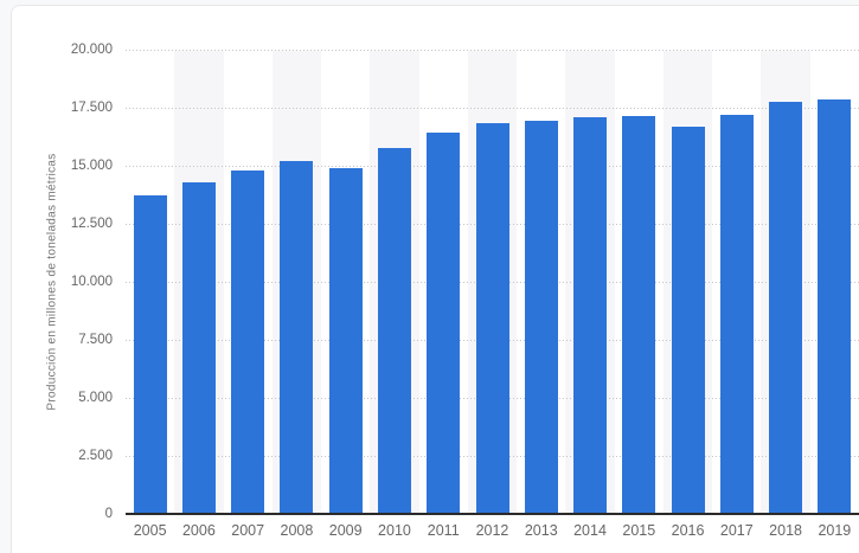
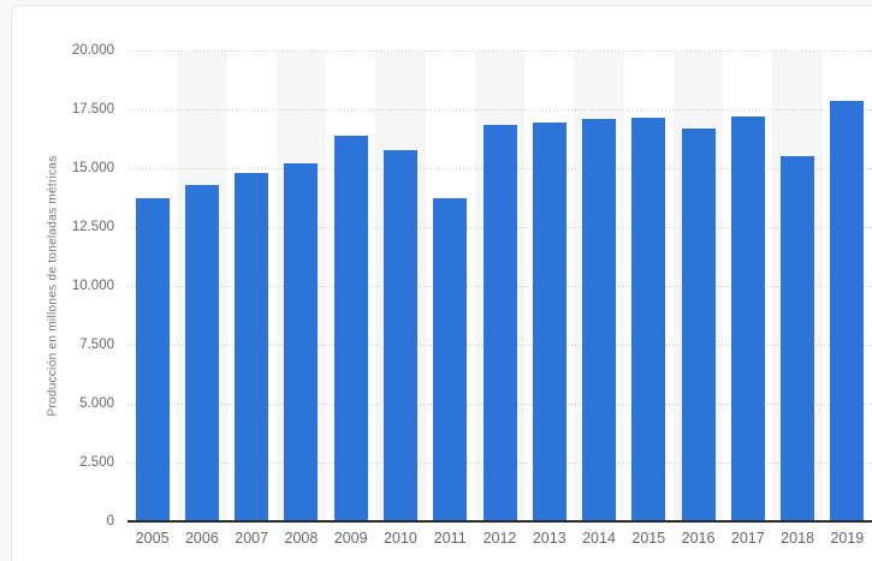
2009: 14900 -> 16400
2011: 16400 -> 13700
2018: 17700 -> 15500
